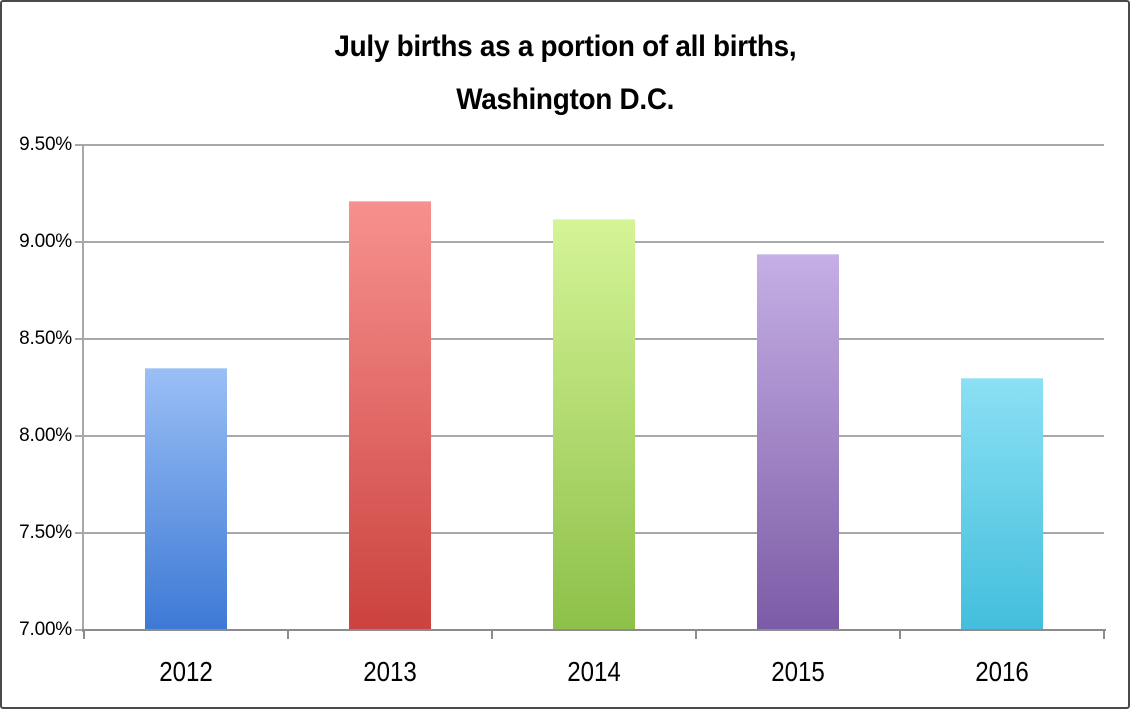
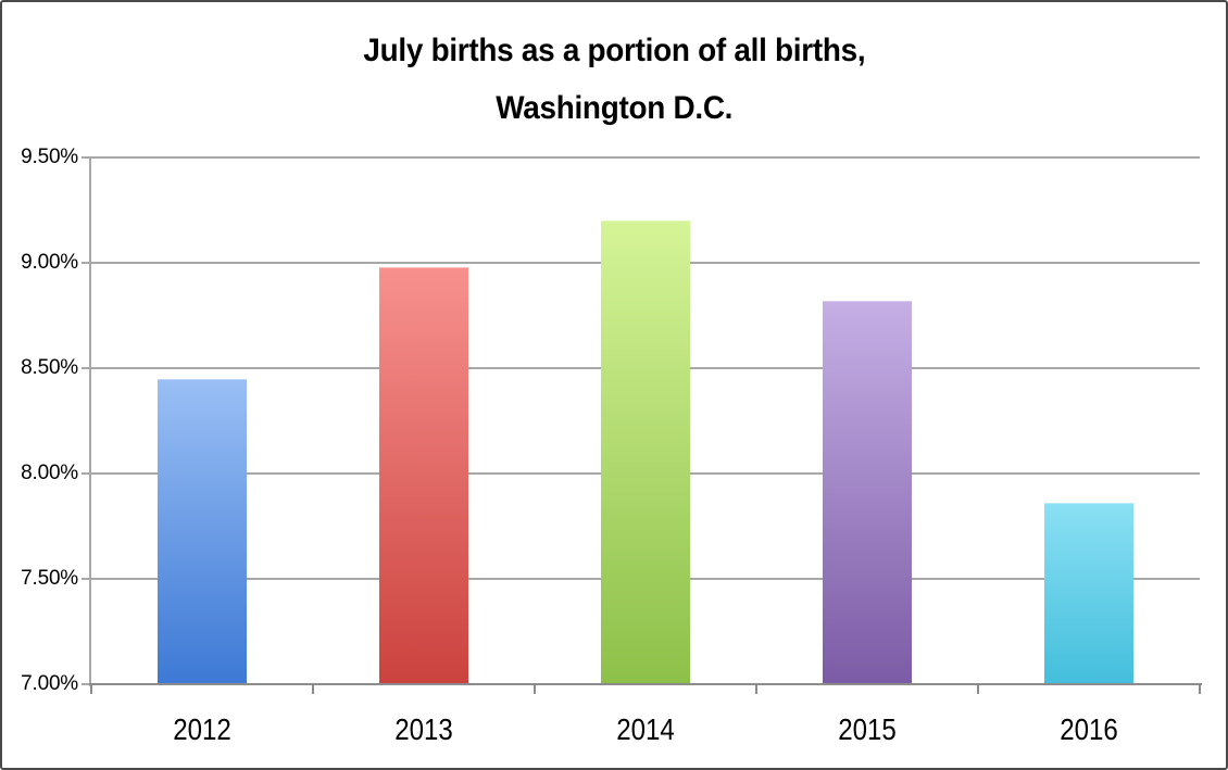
2012: 8.35% -> 8.45%
2013: 9.21% -> 8.98%
2014: 9.12% -> 9.20%
2015: 8.94% -> 8.82%
2016: 8.30% -> 7.86%
